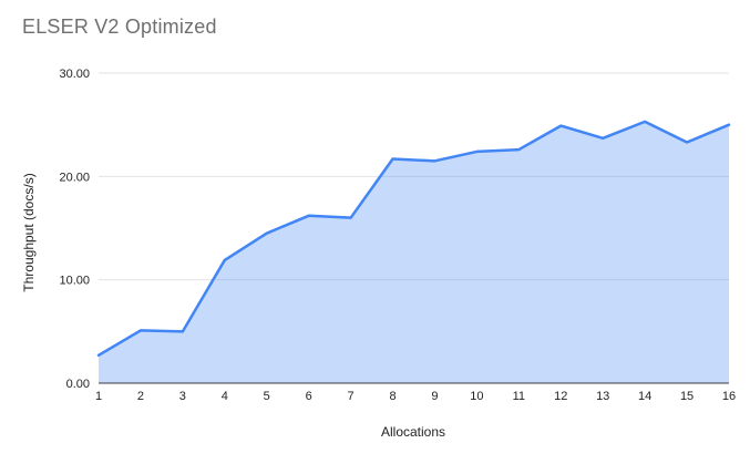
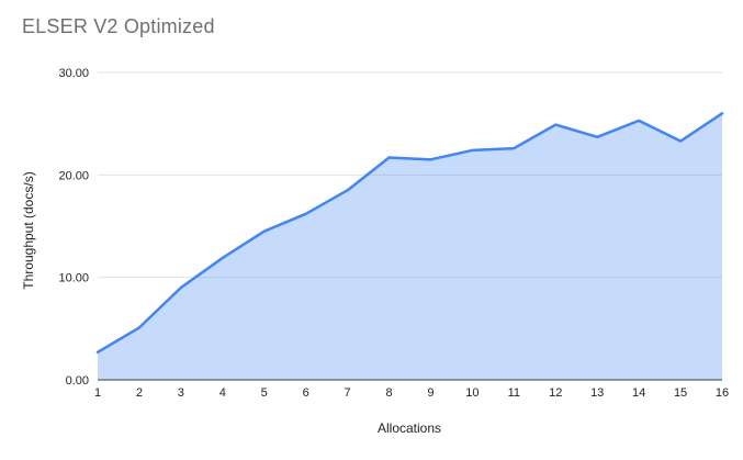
3: 5 -> 9
7: 16 -> 18
16: 25 -> 26
